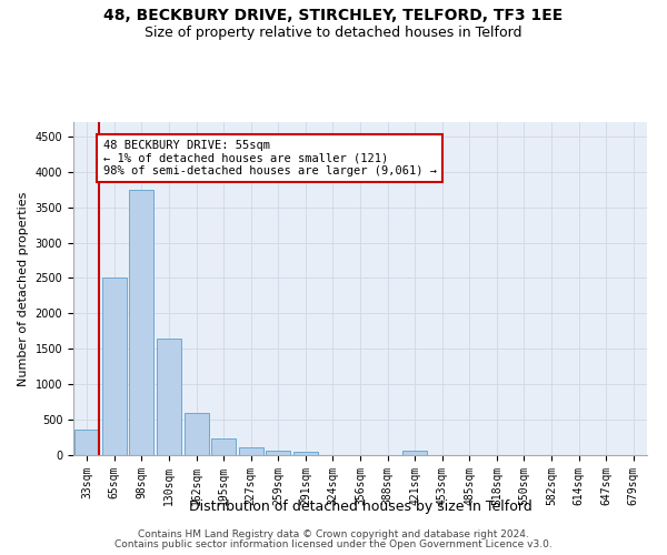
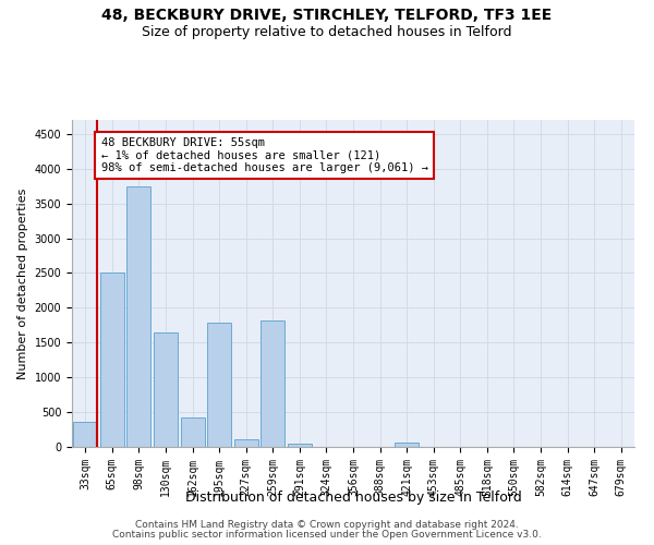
162sqm: 600 -> 420
195sqm: 240 -> 1780
259sqm: 70 -> 1820
